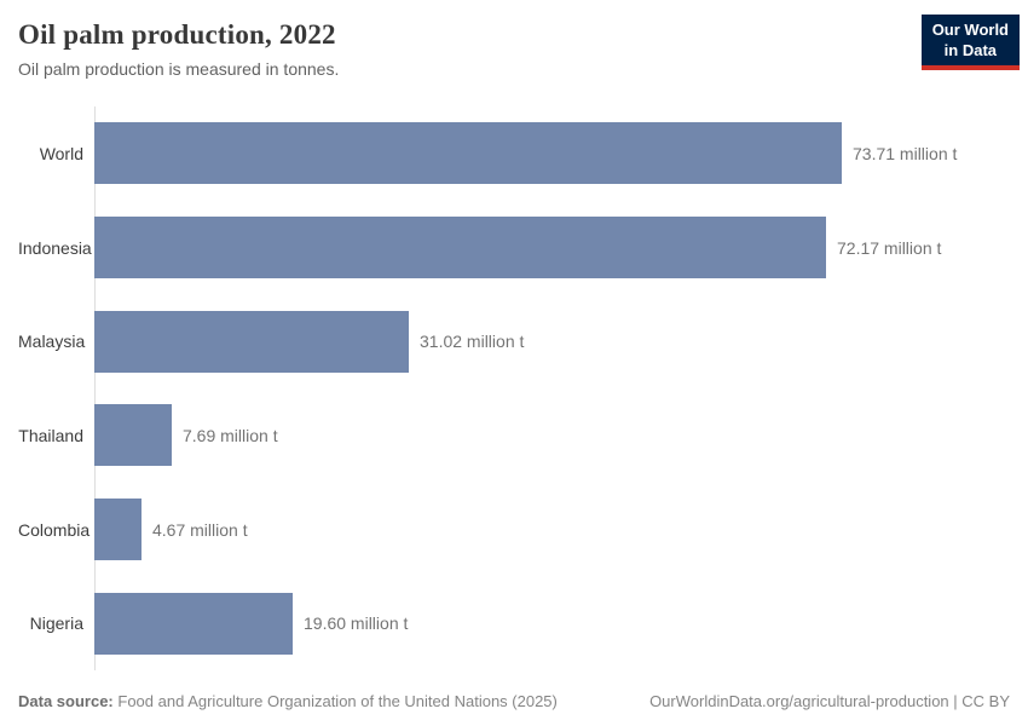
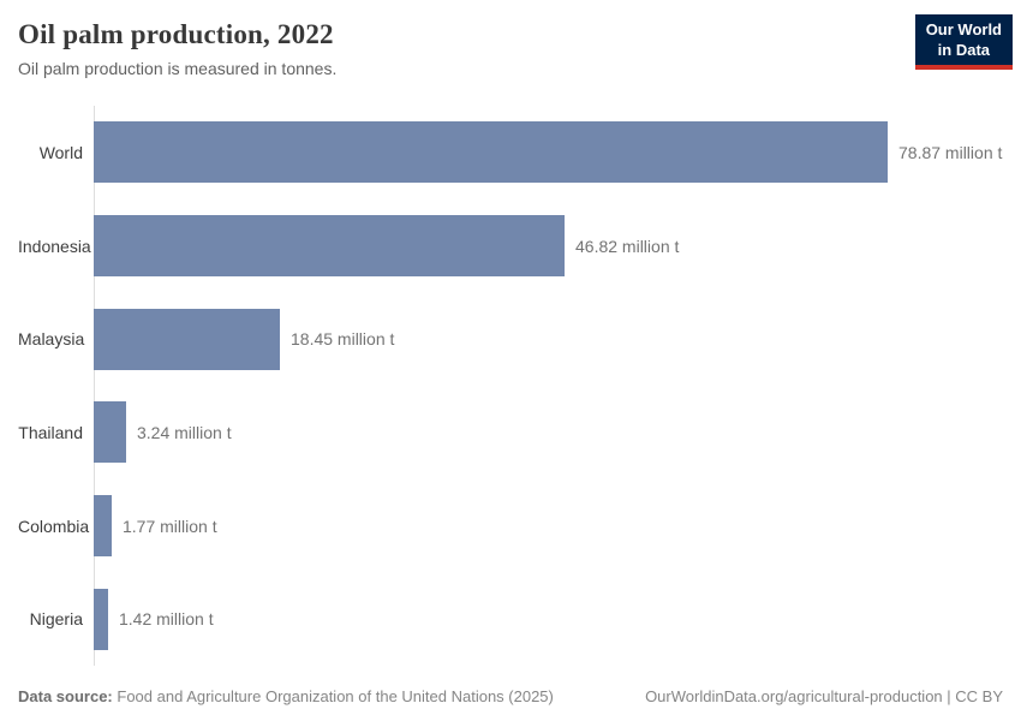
World: 73.71 -> 78.87
Indonesia: 72.17 -> 46.82
Malaysia: 31.02 -> 18.45
Thailand: 7.69 -> 3.24
Colombia: 4.67 -> 1.77
Nigeria: 19.60 -> 1.42
